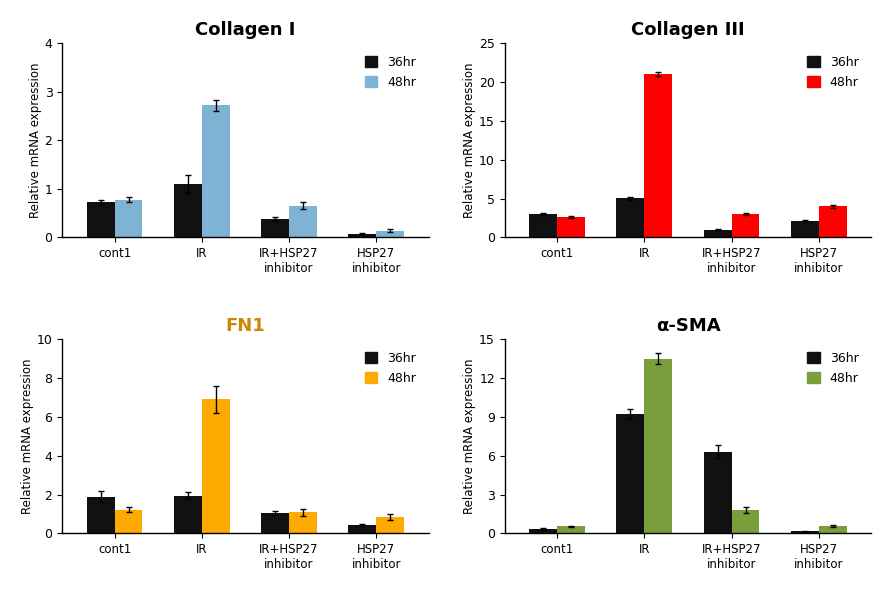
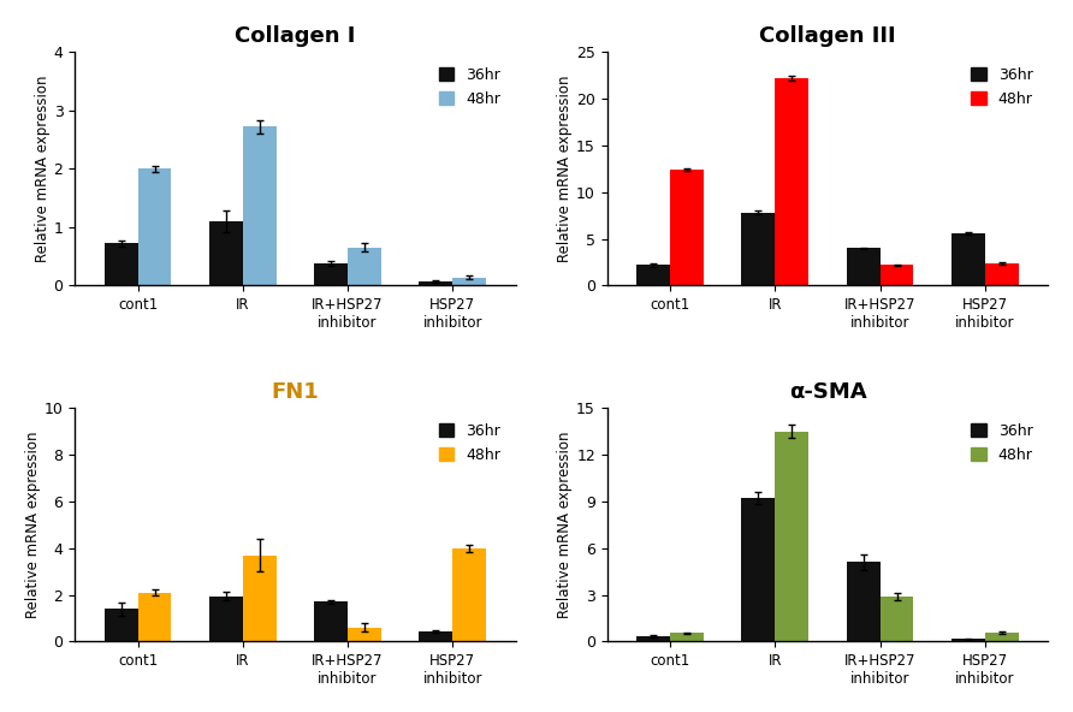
Collagen I/48hr/cont1: 0.78 -> 2.00
Collagen III/36hr/cont1: 3.0 -> 2.2
Collagen III/48hr/cont1: 2.6 -> 12.4
Collagen III/36hr/IR: 5.0 -> 7.8
Collagen III/48hr/IR: 21.0 -> 22.2
Collagen III/36hr/IR+HSP27 inhibitor: 1.0 -> 4.0
Collagen III/48hr/IR+HSP27 inhibitor: 3.0 -> 2.2
Collagen III/36hr/HSP27 inhibitor: 2.1 -> 5.6
Collagen III/48hr/HSP27 inhibitor: 4.0 -> 2.4
FN1/36hr/cont1: 1.9 -> 1.4
FN1/48hr/cont1: 1.2 -> 2.1
FN1/48hr/IR: 6.9 -> 3.7
FN1/36hr/IR+HSP27 inhibitor: 1.1 -> 1.7
FN1/48hr/IR+HSP27 inhibitor: 1.1 -> 0.6
FN1/48hr/HSP27 inhibitor: 0.8 -> 4.0
α-SMA/36hr/IR+HSP27 inhibitor: 6.3 -> 5.1
α-SMA/48hr/IR+HSP27 inhibitor: 1.8 -> 2.9
